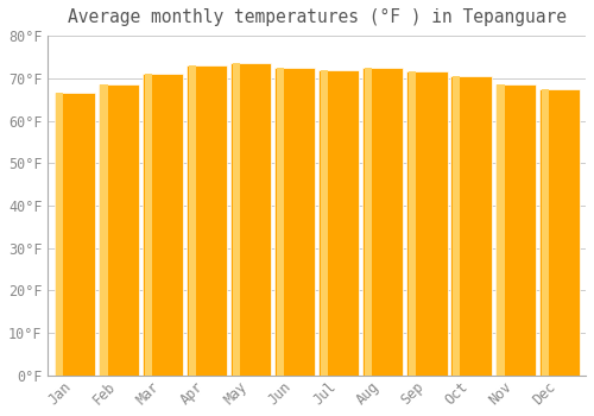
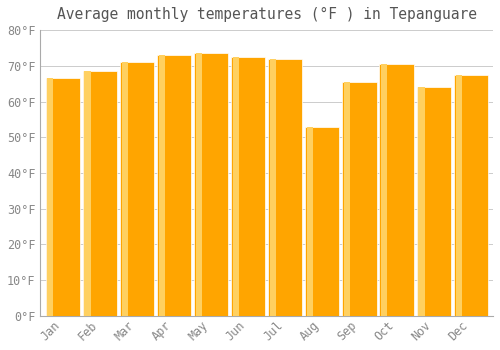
Aug: 72.5°F -> 53.0°F
Sep: 71.5°F -> 65.5°F
Nov: 68.5°F -> 64.0°F
